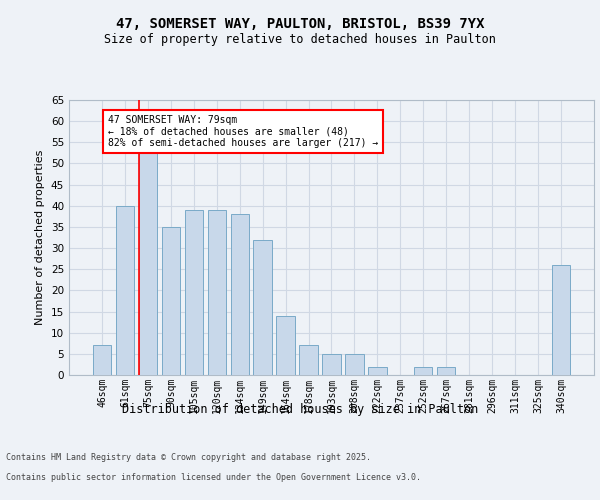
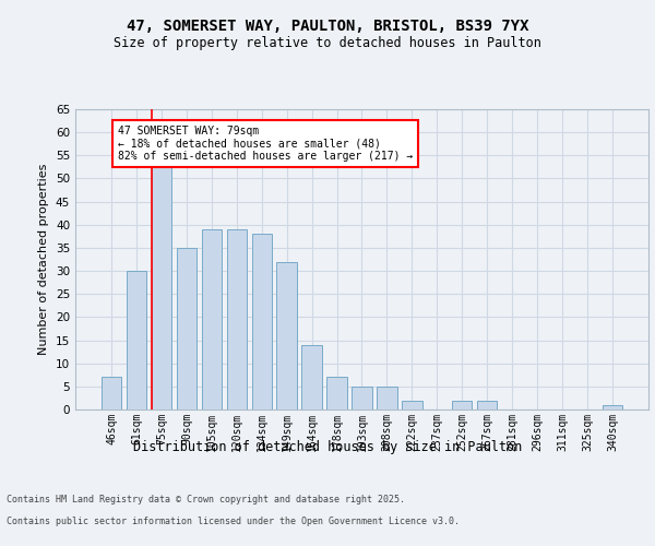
61sqm: 40 -> 30
340sqm: 26 -> 1
